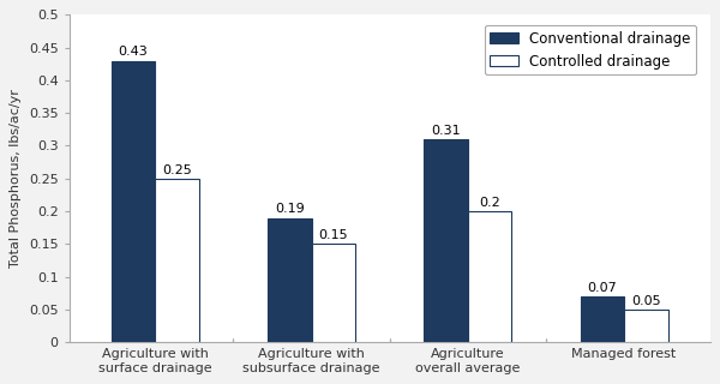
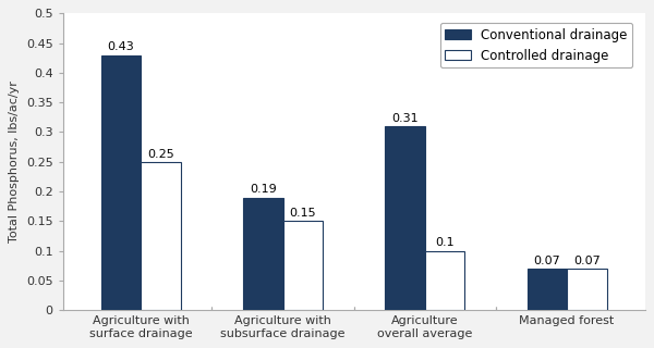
Controlled drainage/Agriculture overall average: 0.2 -> 0.1
Controlled drainage/Managed forest: 0.05 -> 0.07
